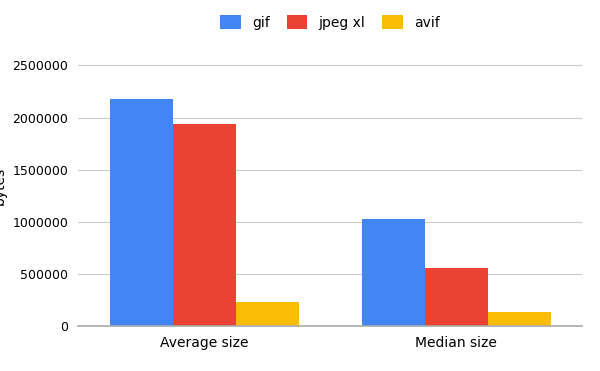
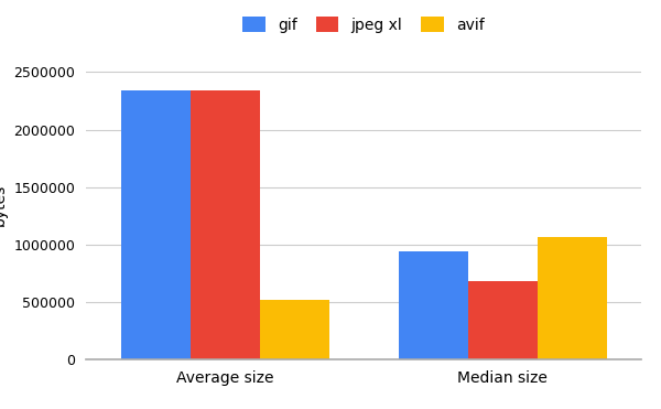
gif/Average size: 2180000 -> 2340000
jpeg xl/Average size: 1940000 -> 2340000
avif/Average size: 230000 -> 520000
gif/Median size: 1030000 -> 940000
jpeg xl/Median size: 560000 -> 680000
avif/Median size: 140000 -> 1070000
